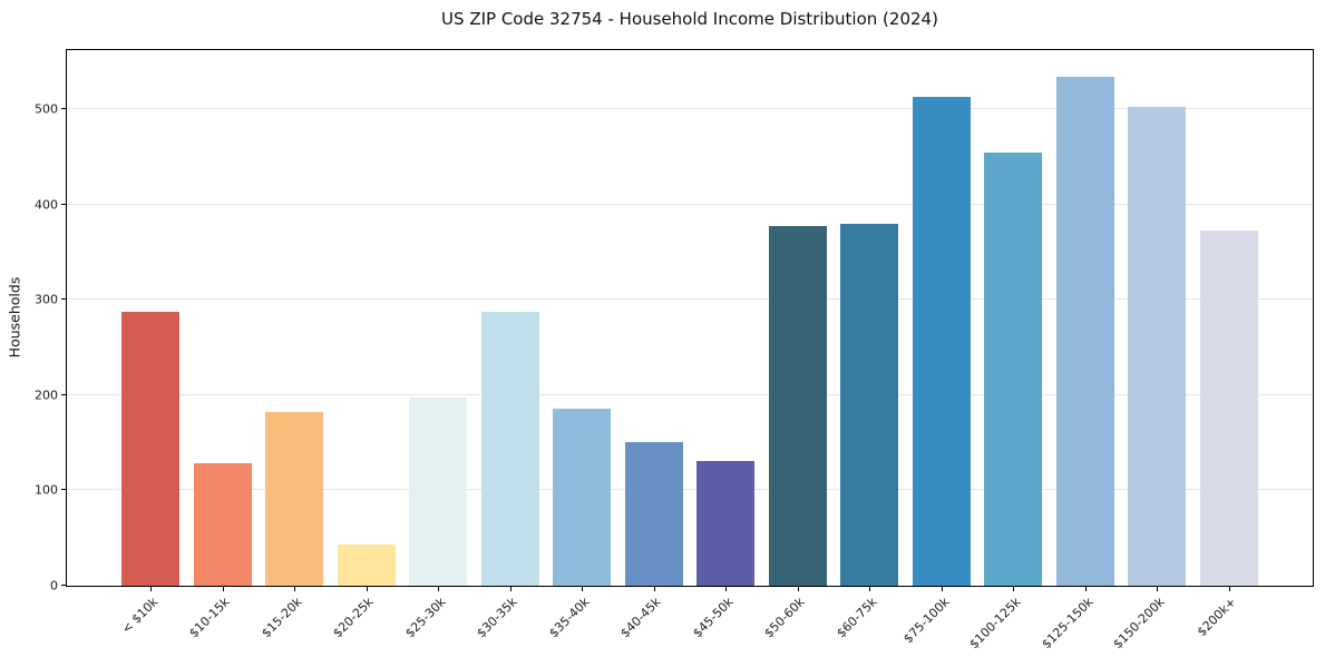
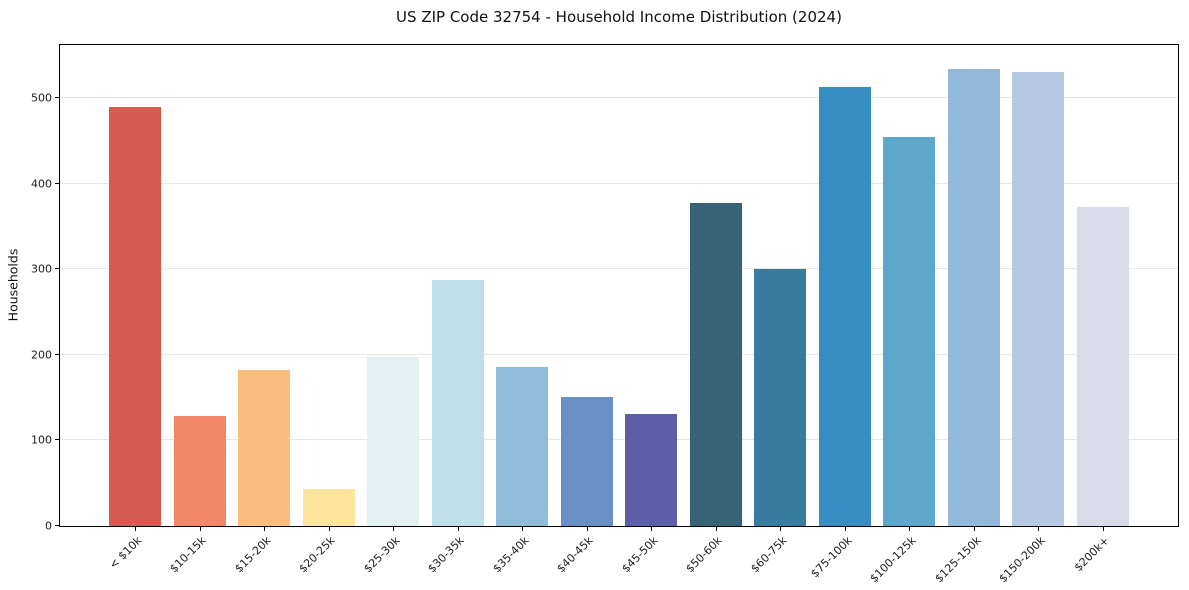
< $10k: 290 -> 490
$60-75k: 380 -> 300
$150-200k: 500 -> 530
